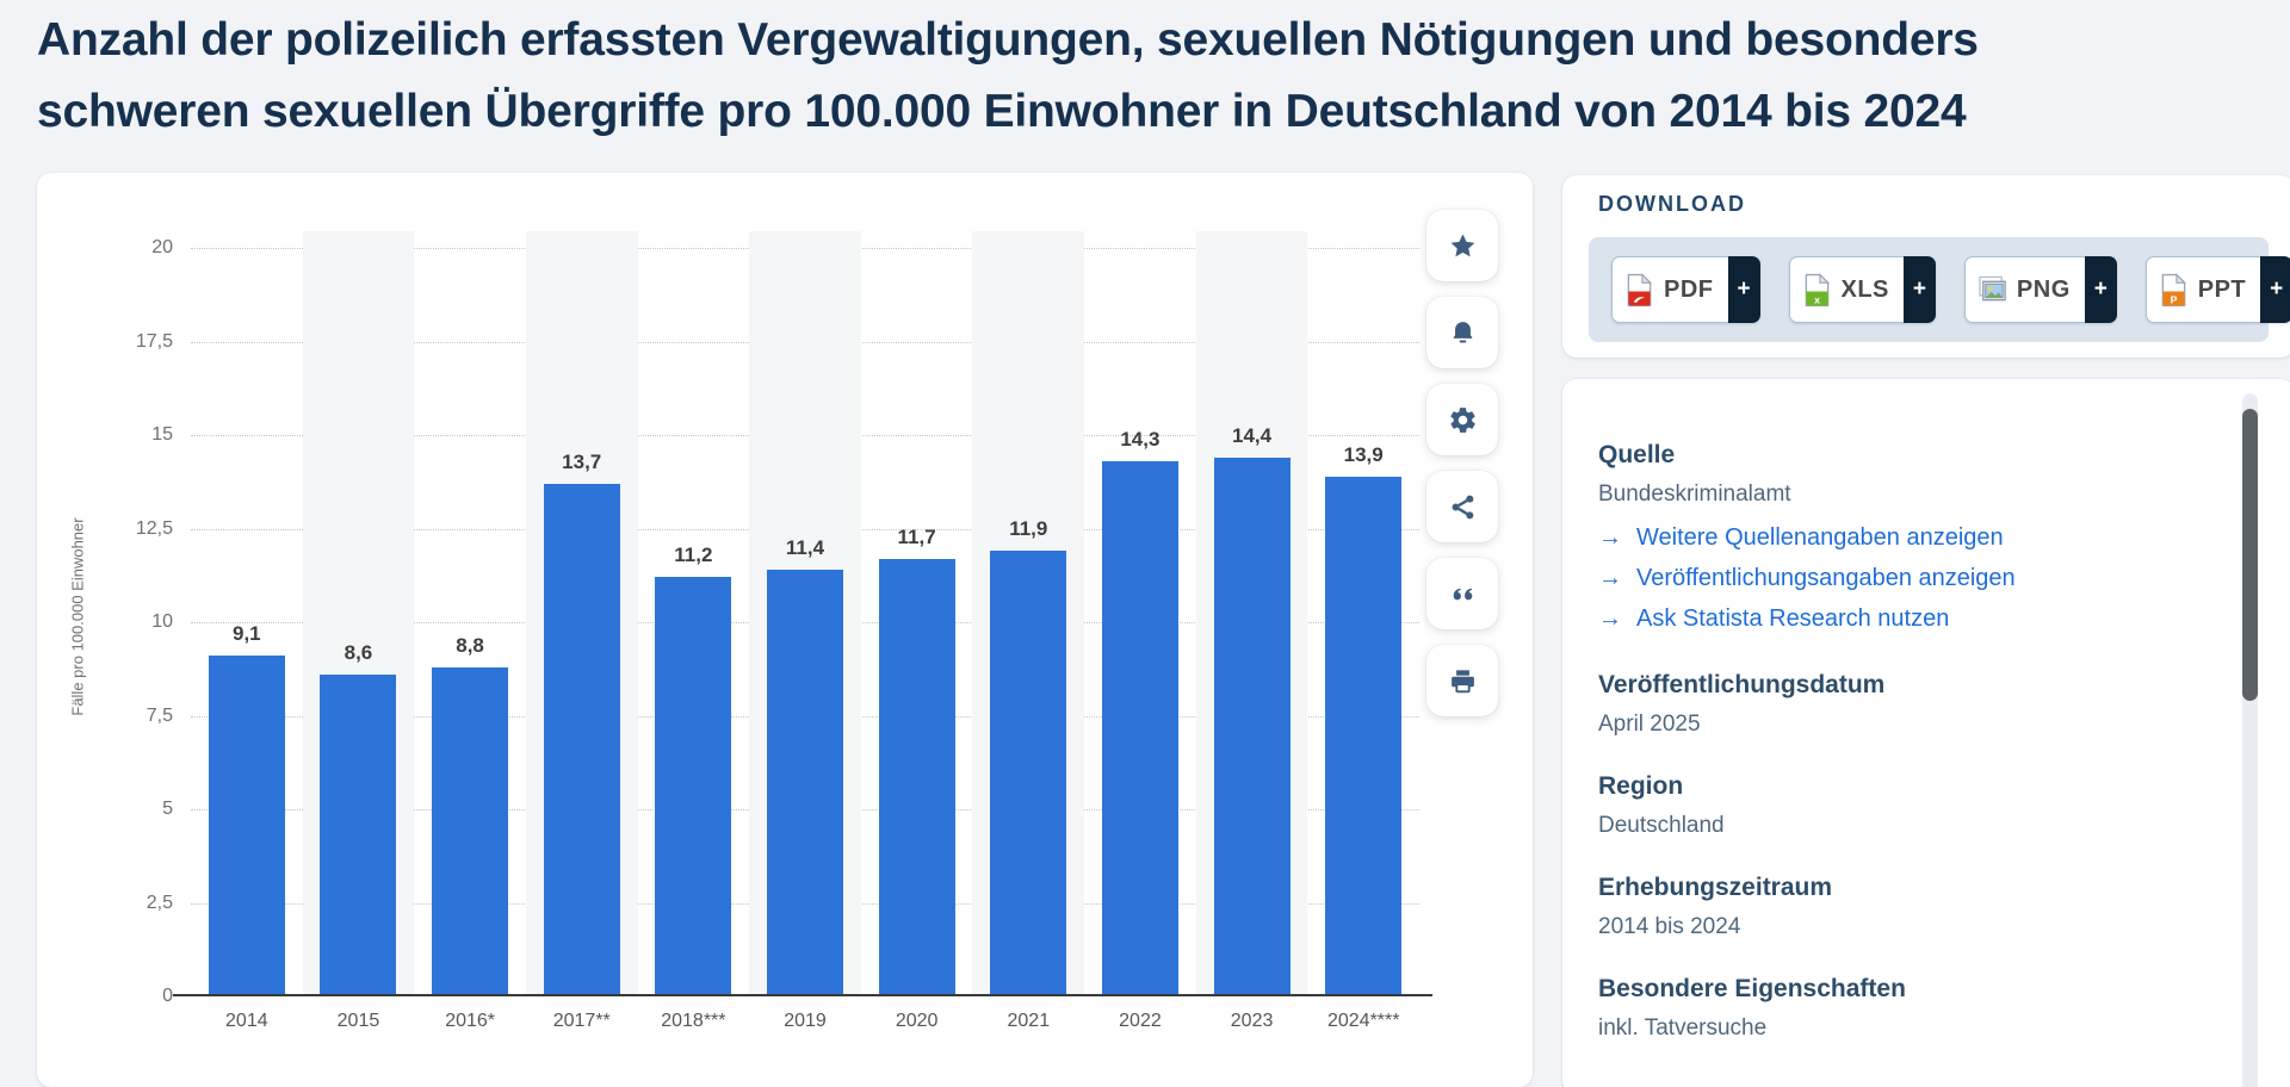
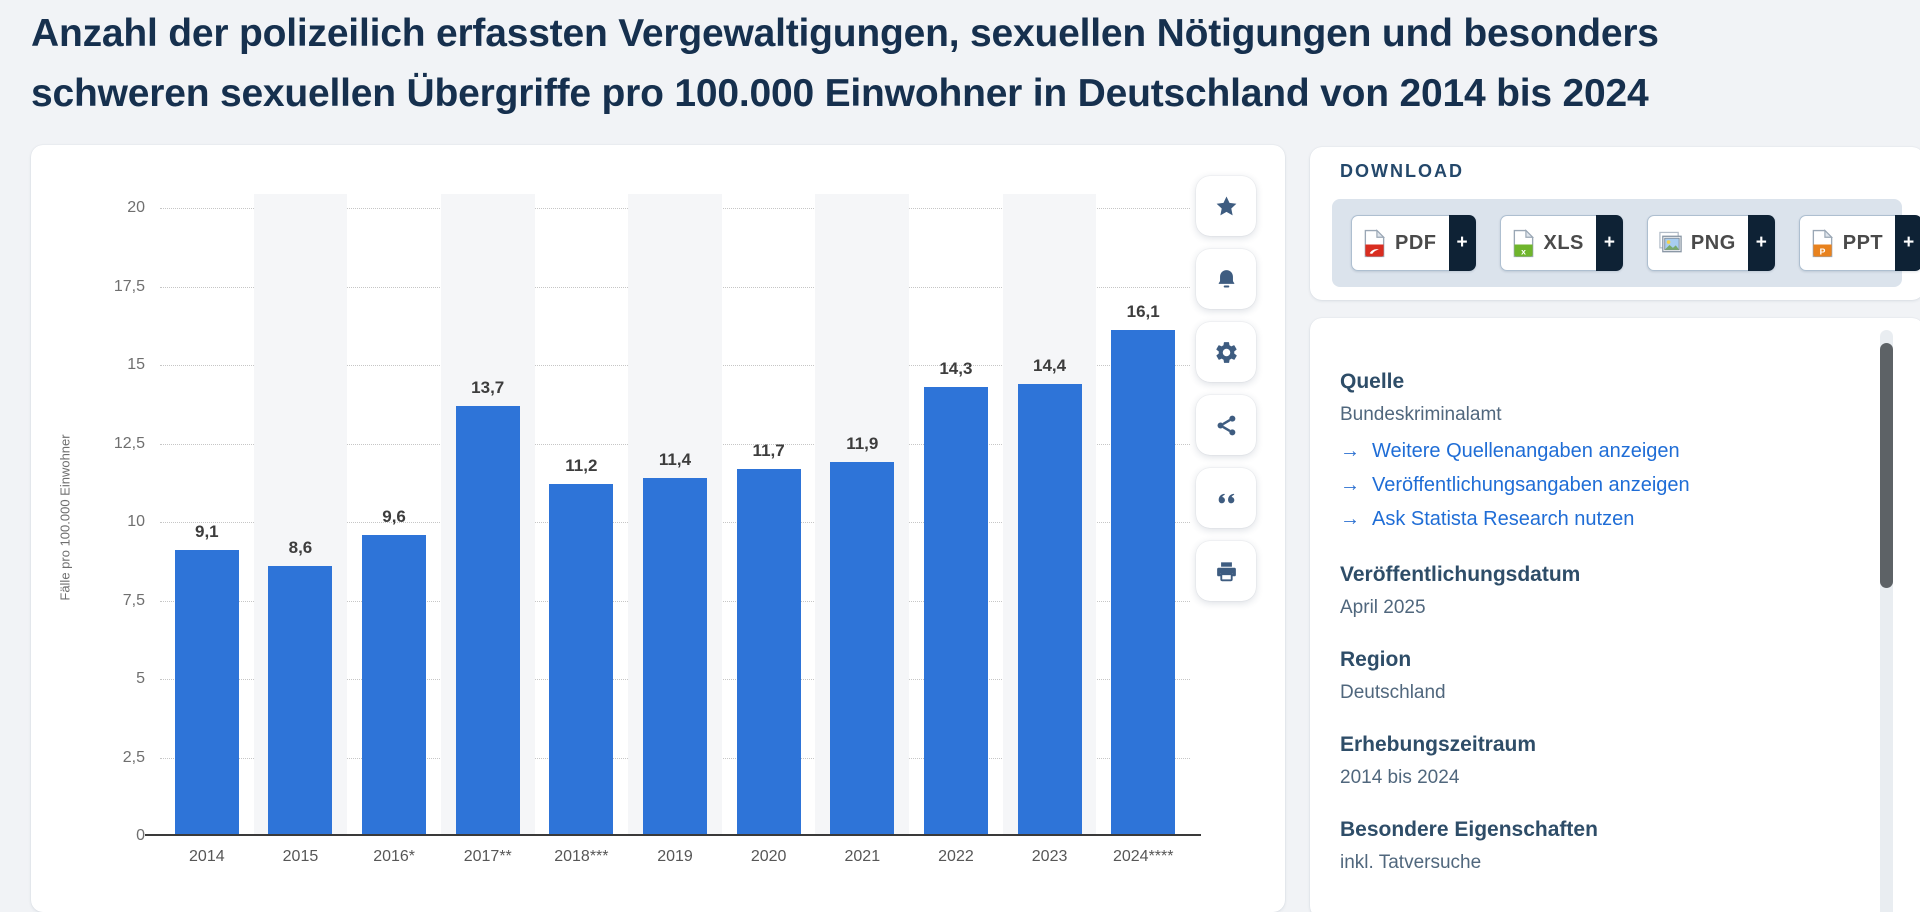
2016*: 8,8 -> 9,6
2024****: 13,9 -> 16,1
